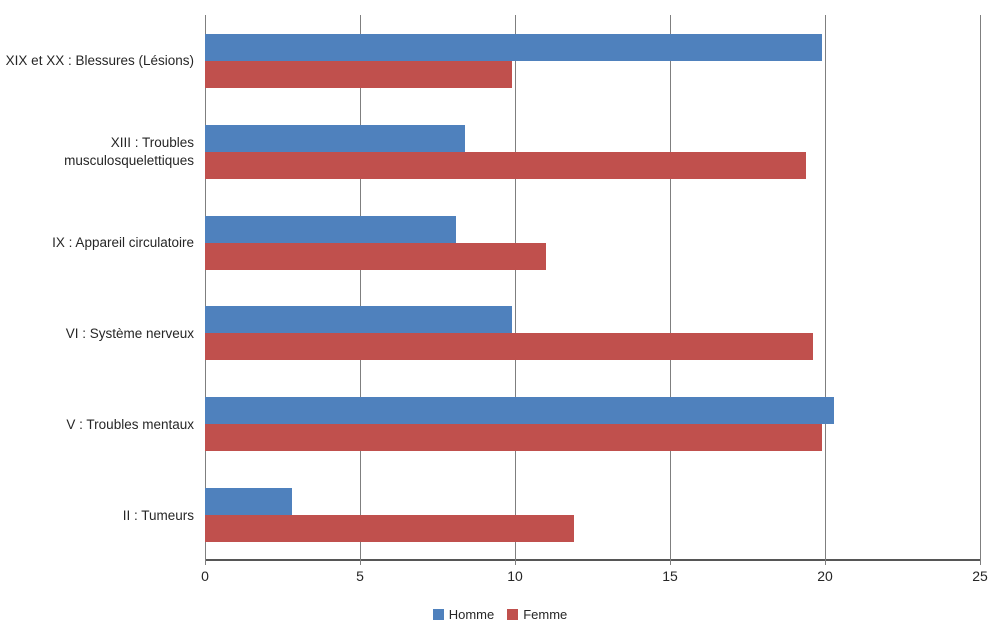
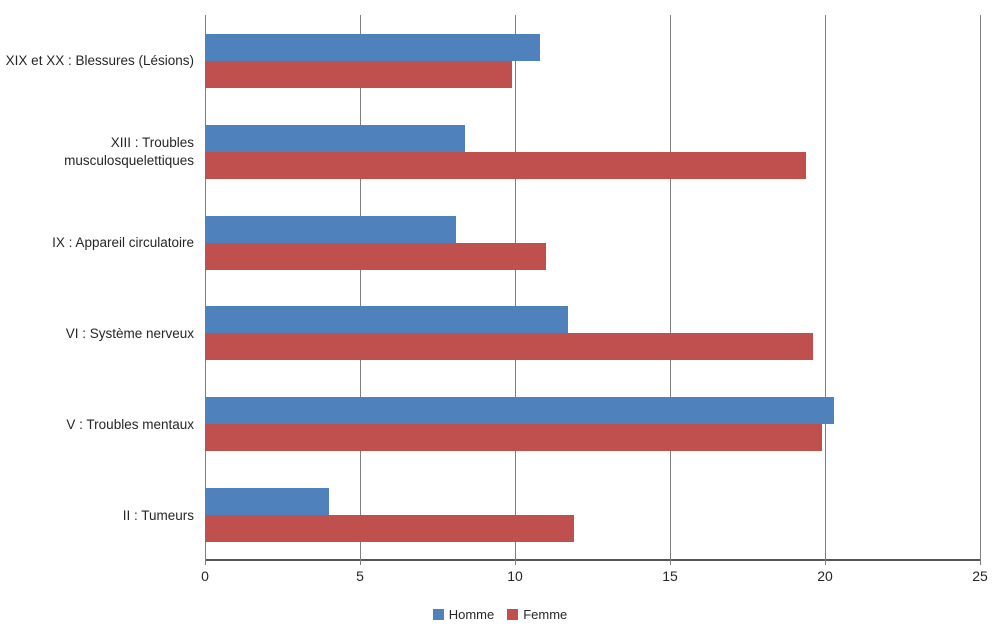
Homme/XIX et XX : Blessures (Lésions): 19.9 -> 10.8
Homme/VI : Système nerveux: 9.9 -> 11.7
Homme/II : Tumeurs: 2.8 -> 4.0
